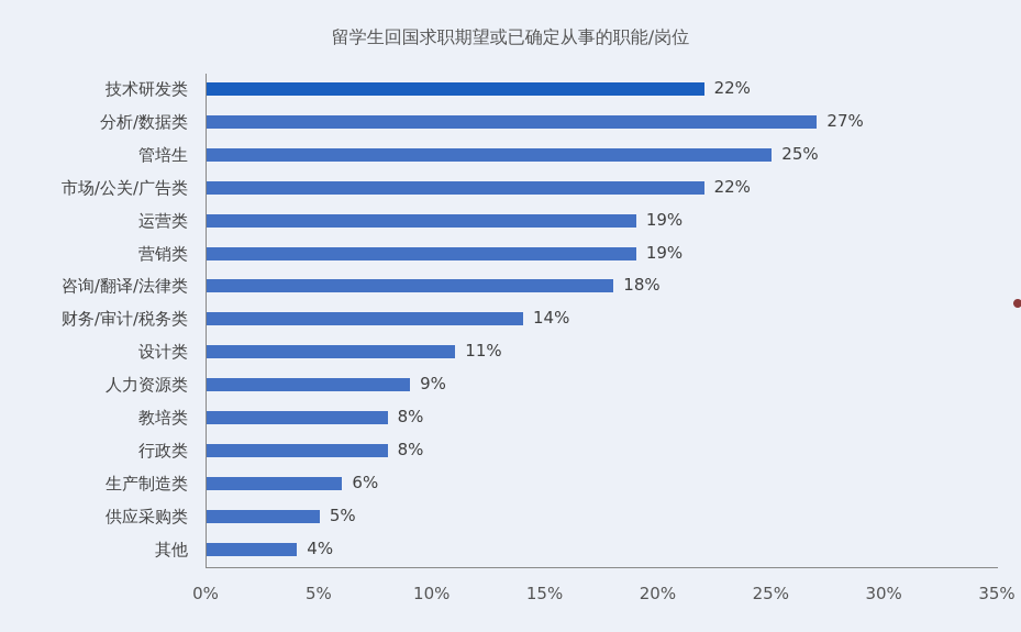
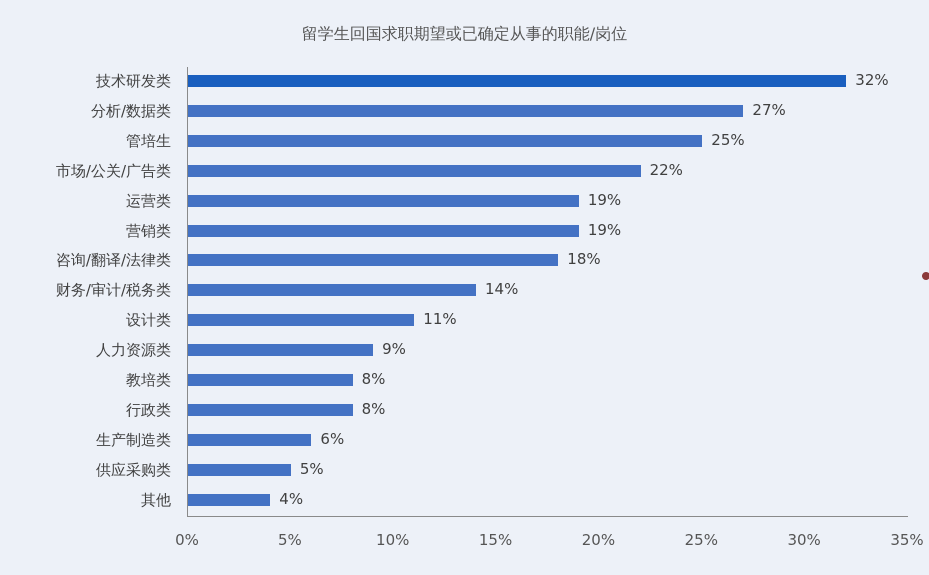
技术研发类: 22% -> 32%
